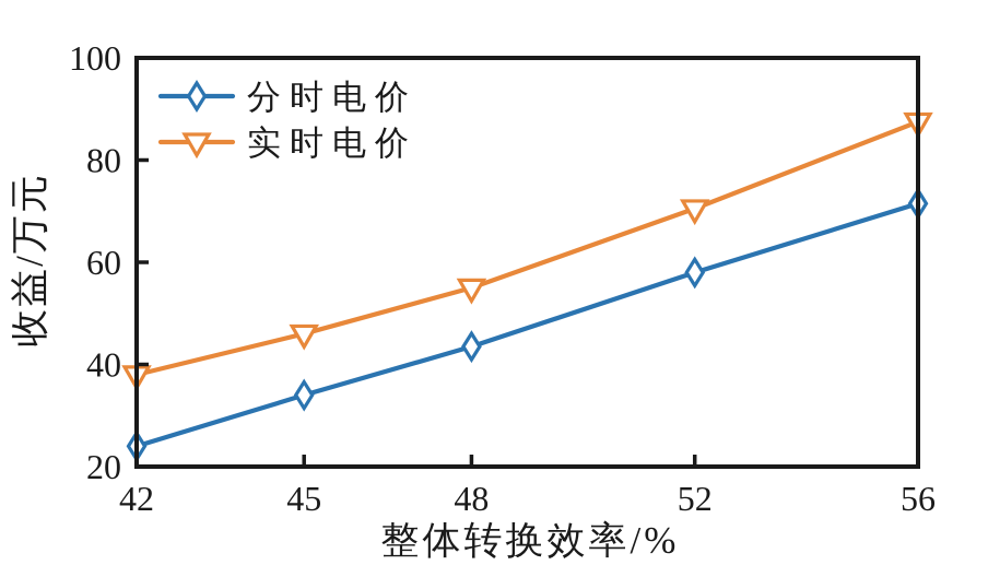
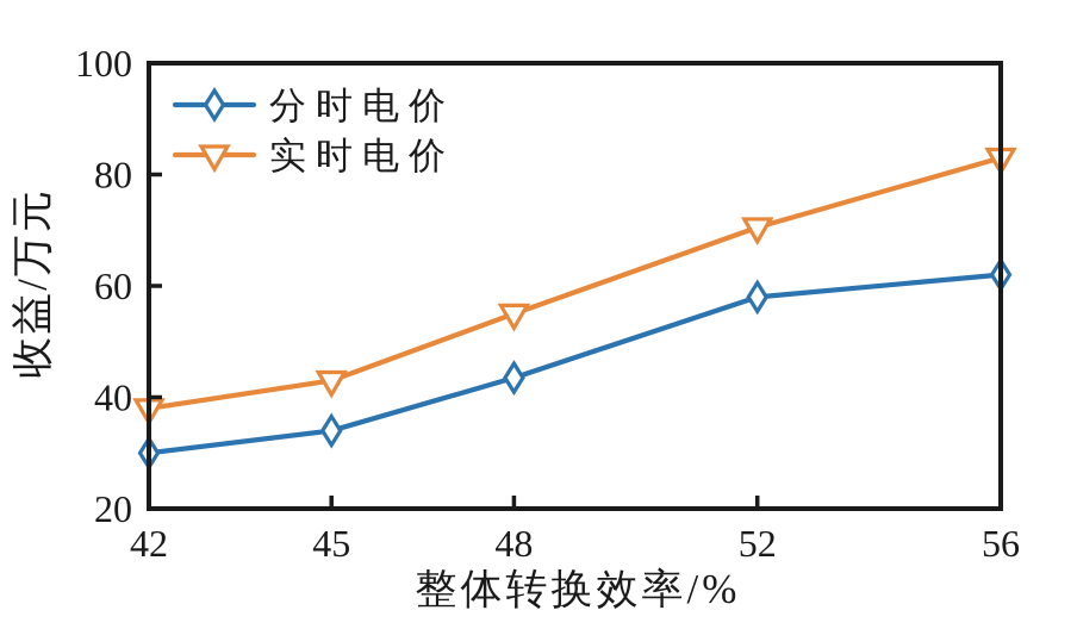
分时电价/42: 24 -> 30
实时电价/45: 46 -> 43
分时电价/56: 72 -> 62
实时电价/56: 88 -> 83
